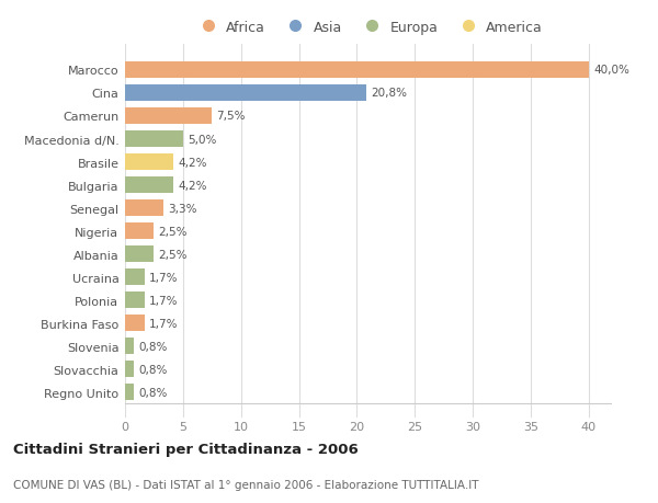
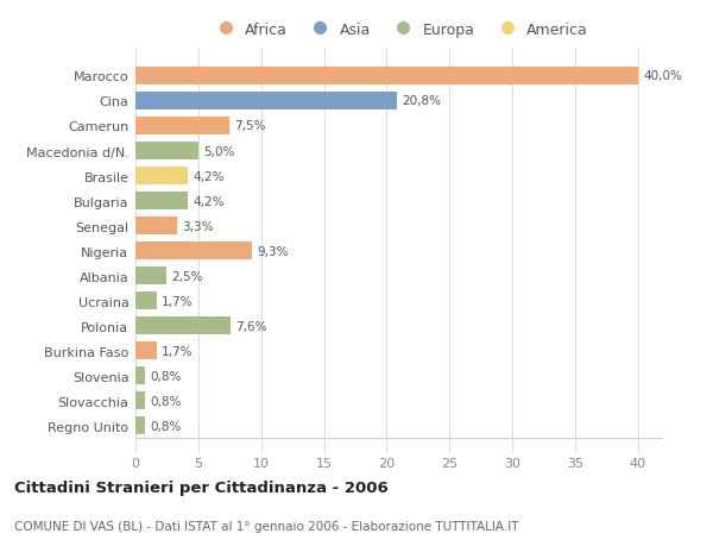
Nigeria: 2,5% -> 9,3%
Polonia: 1,7% -> 7,6%
